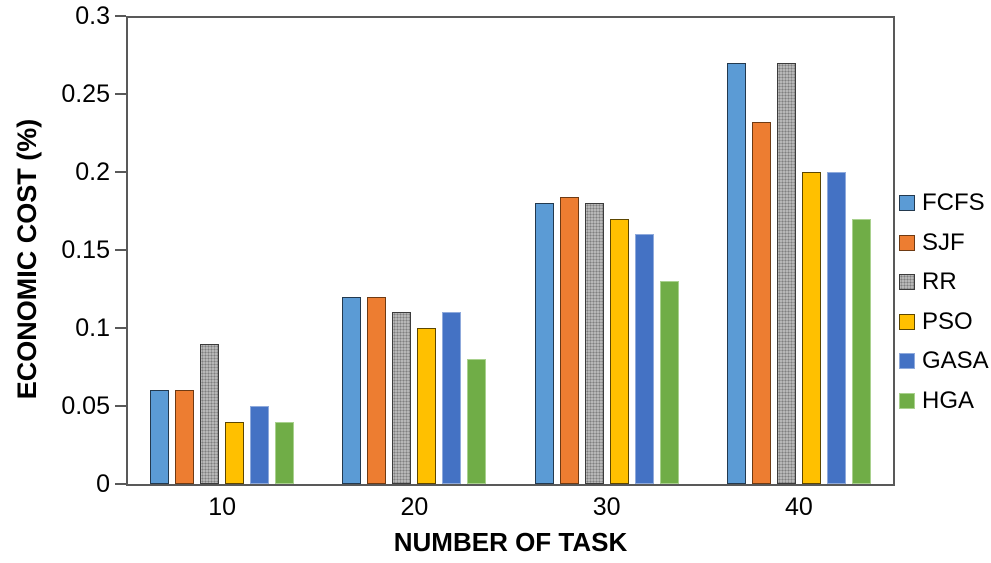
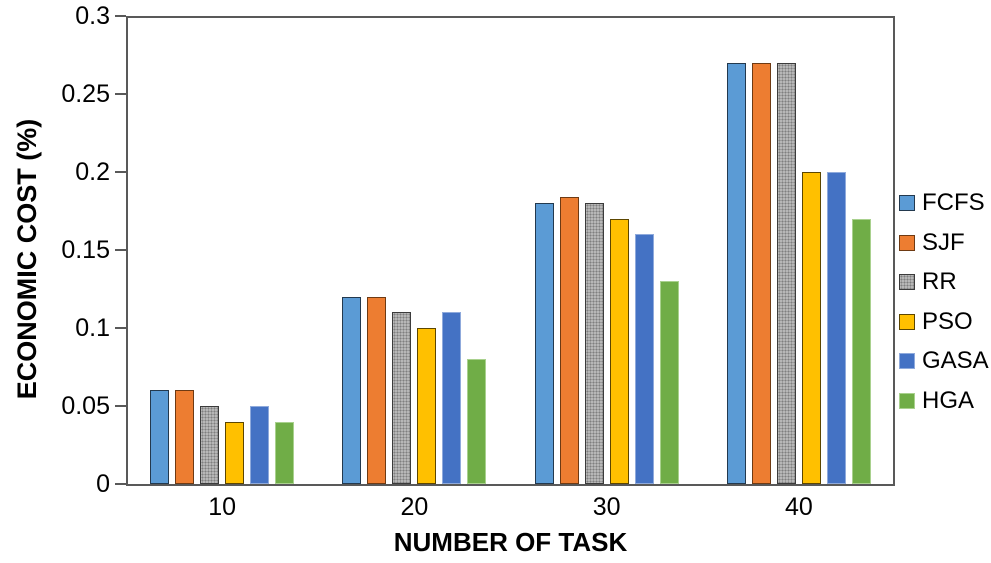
RR/10: 0.09 -> 0.05
SJF/40: 0.232 -> 0.270
